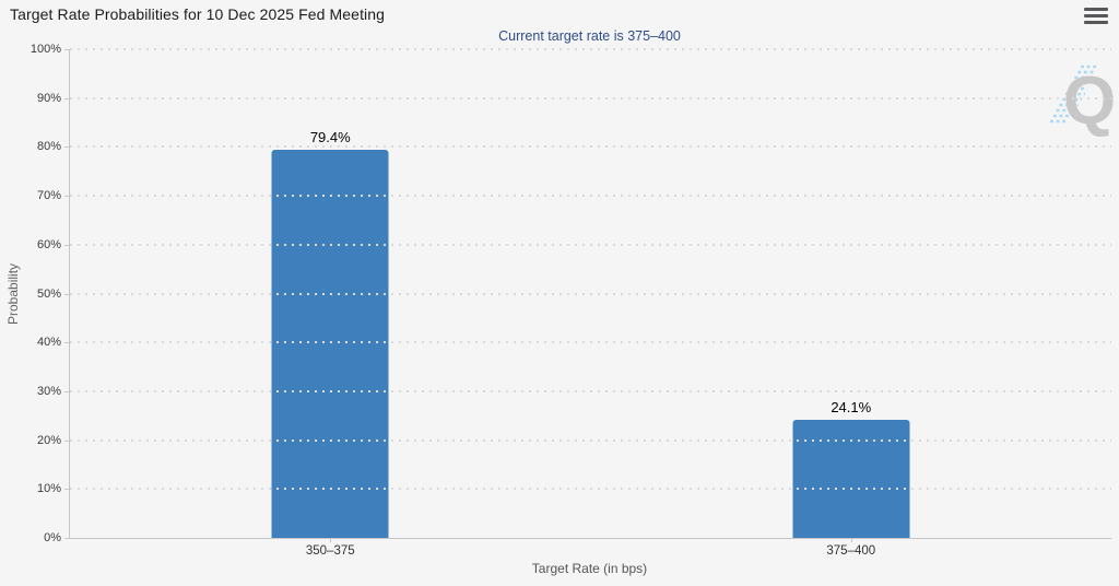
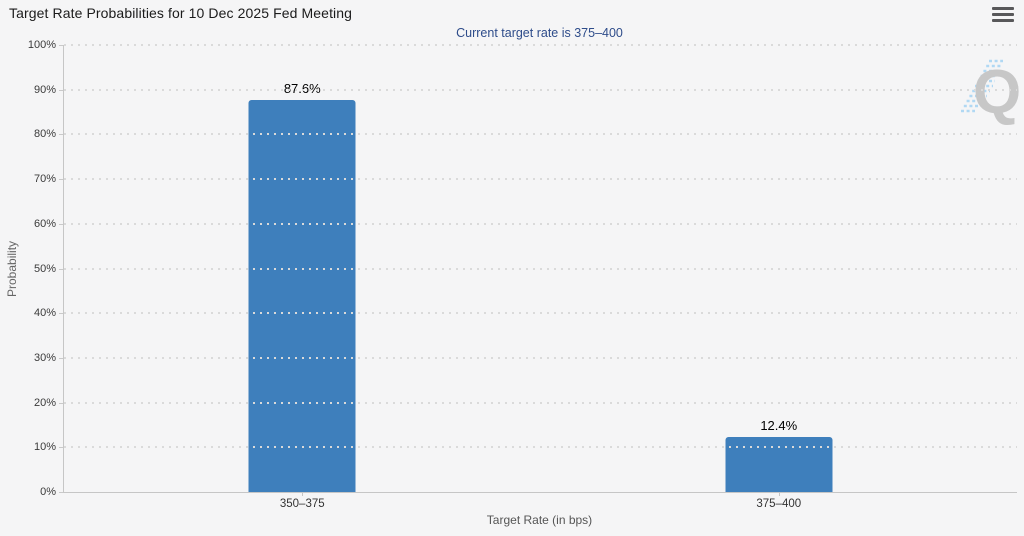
350–375: 79.4% -> 87.6%
375–400: 24.1% -> 12.4%
